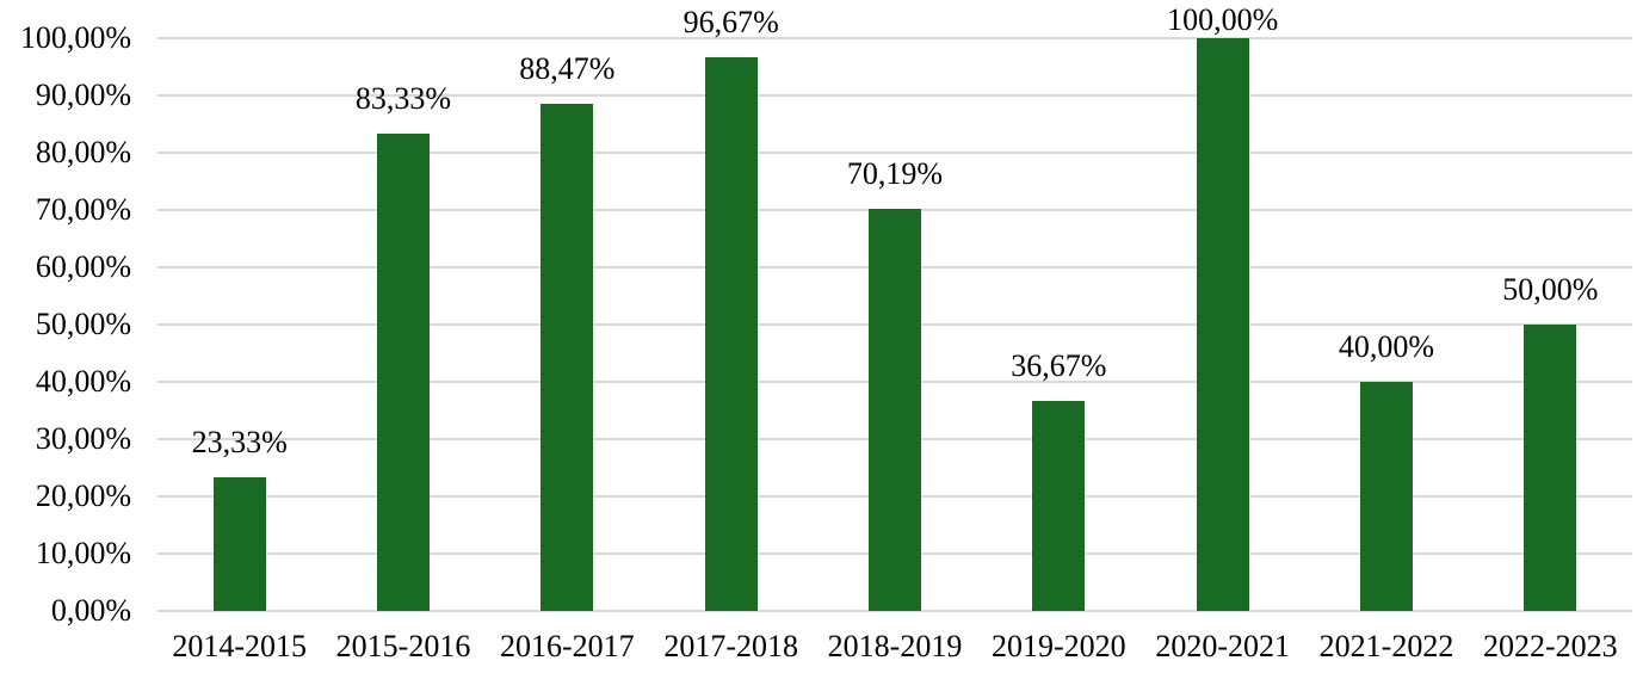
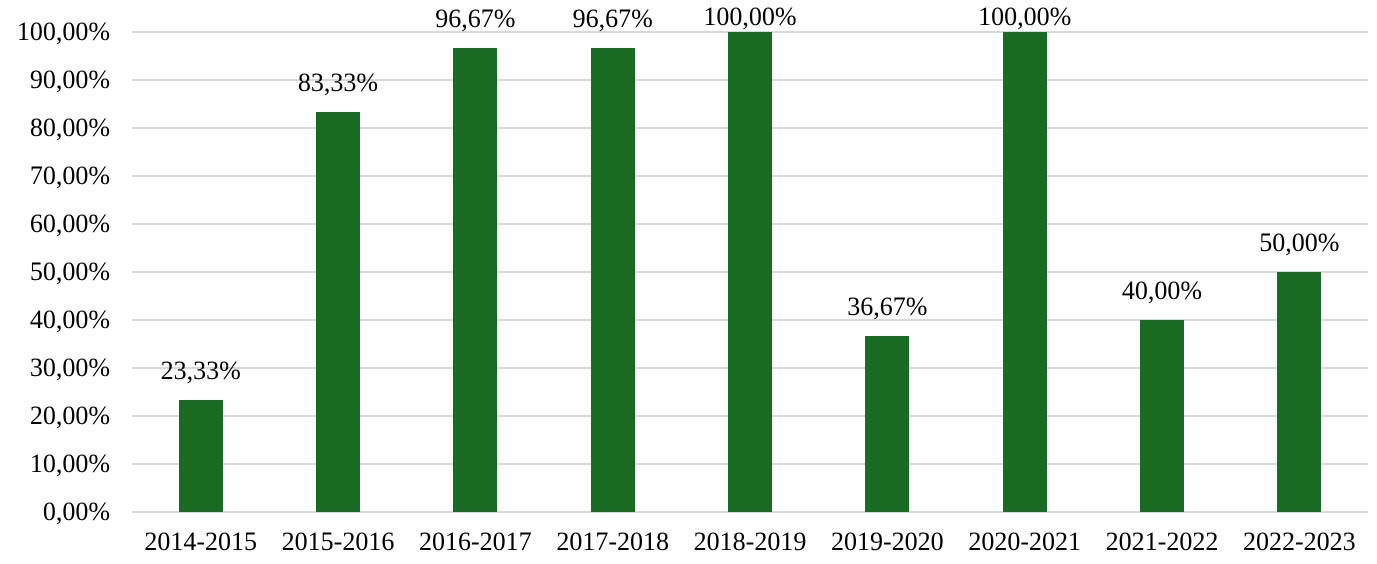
2016-2017: 88,47% -> 96,67%
2018-2019: 70,19% -> 100,00%
